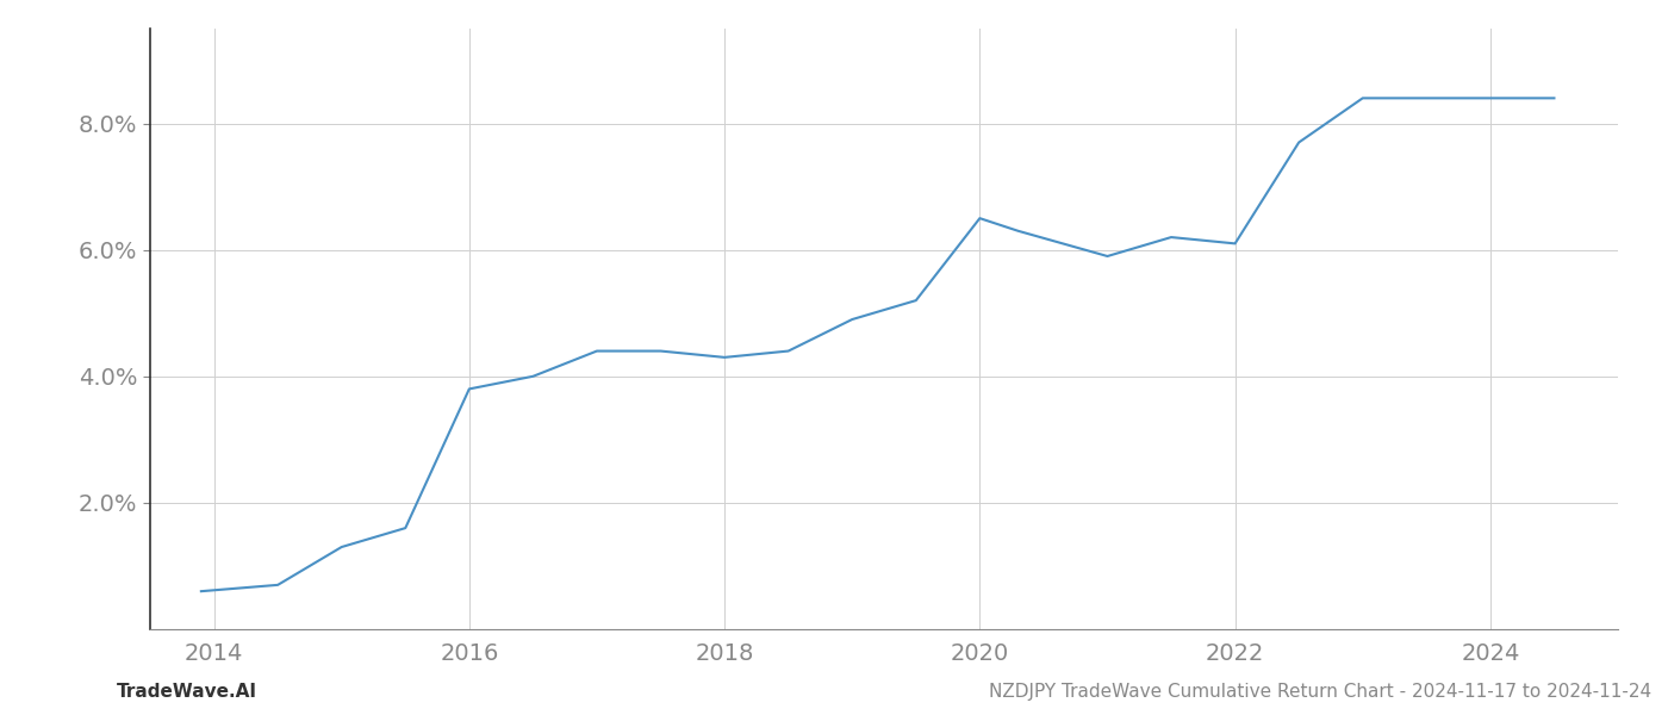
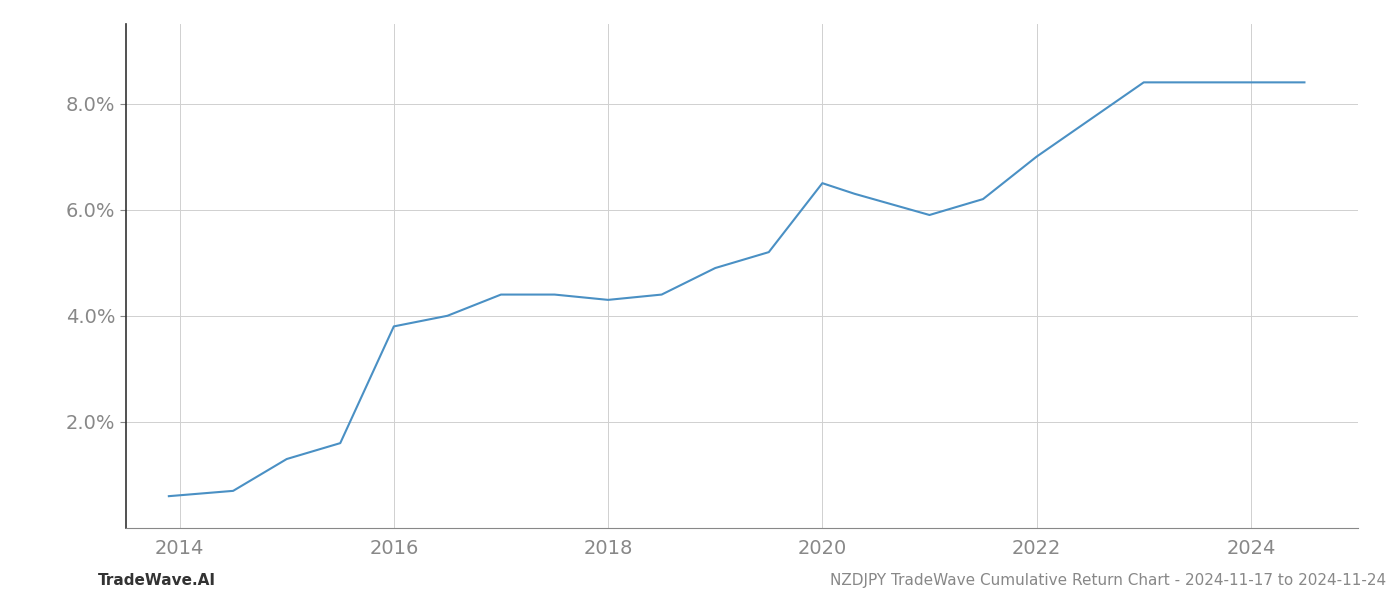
2022: 6.1% -> 7.0%
